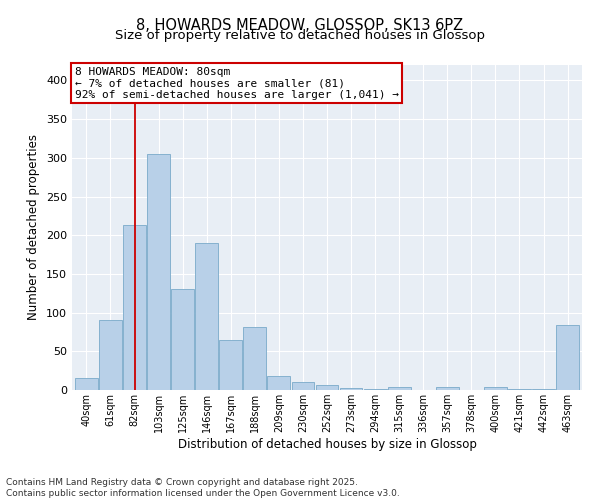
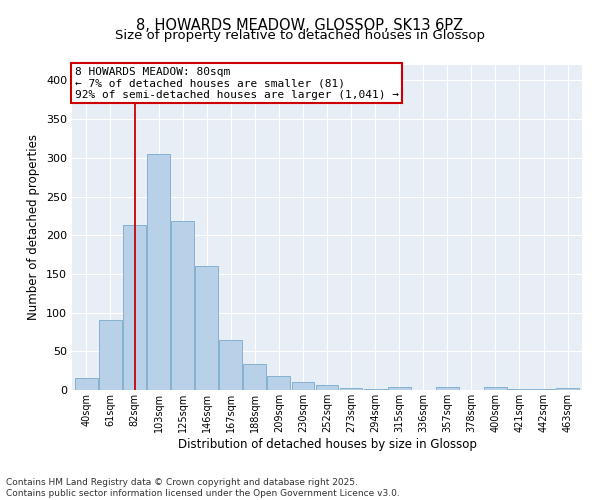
125sqm: 130 -> 218
146sqm: 190 -> 160
188sqm: 82 -> 33
463sqm: 84 -> 2
